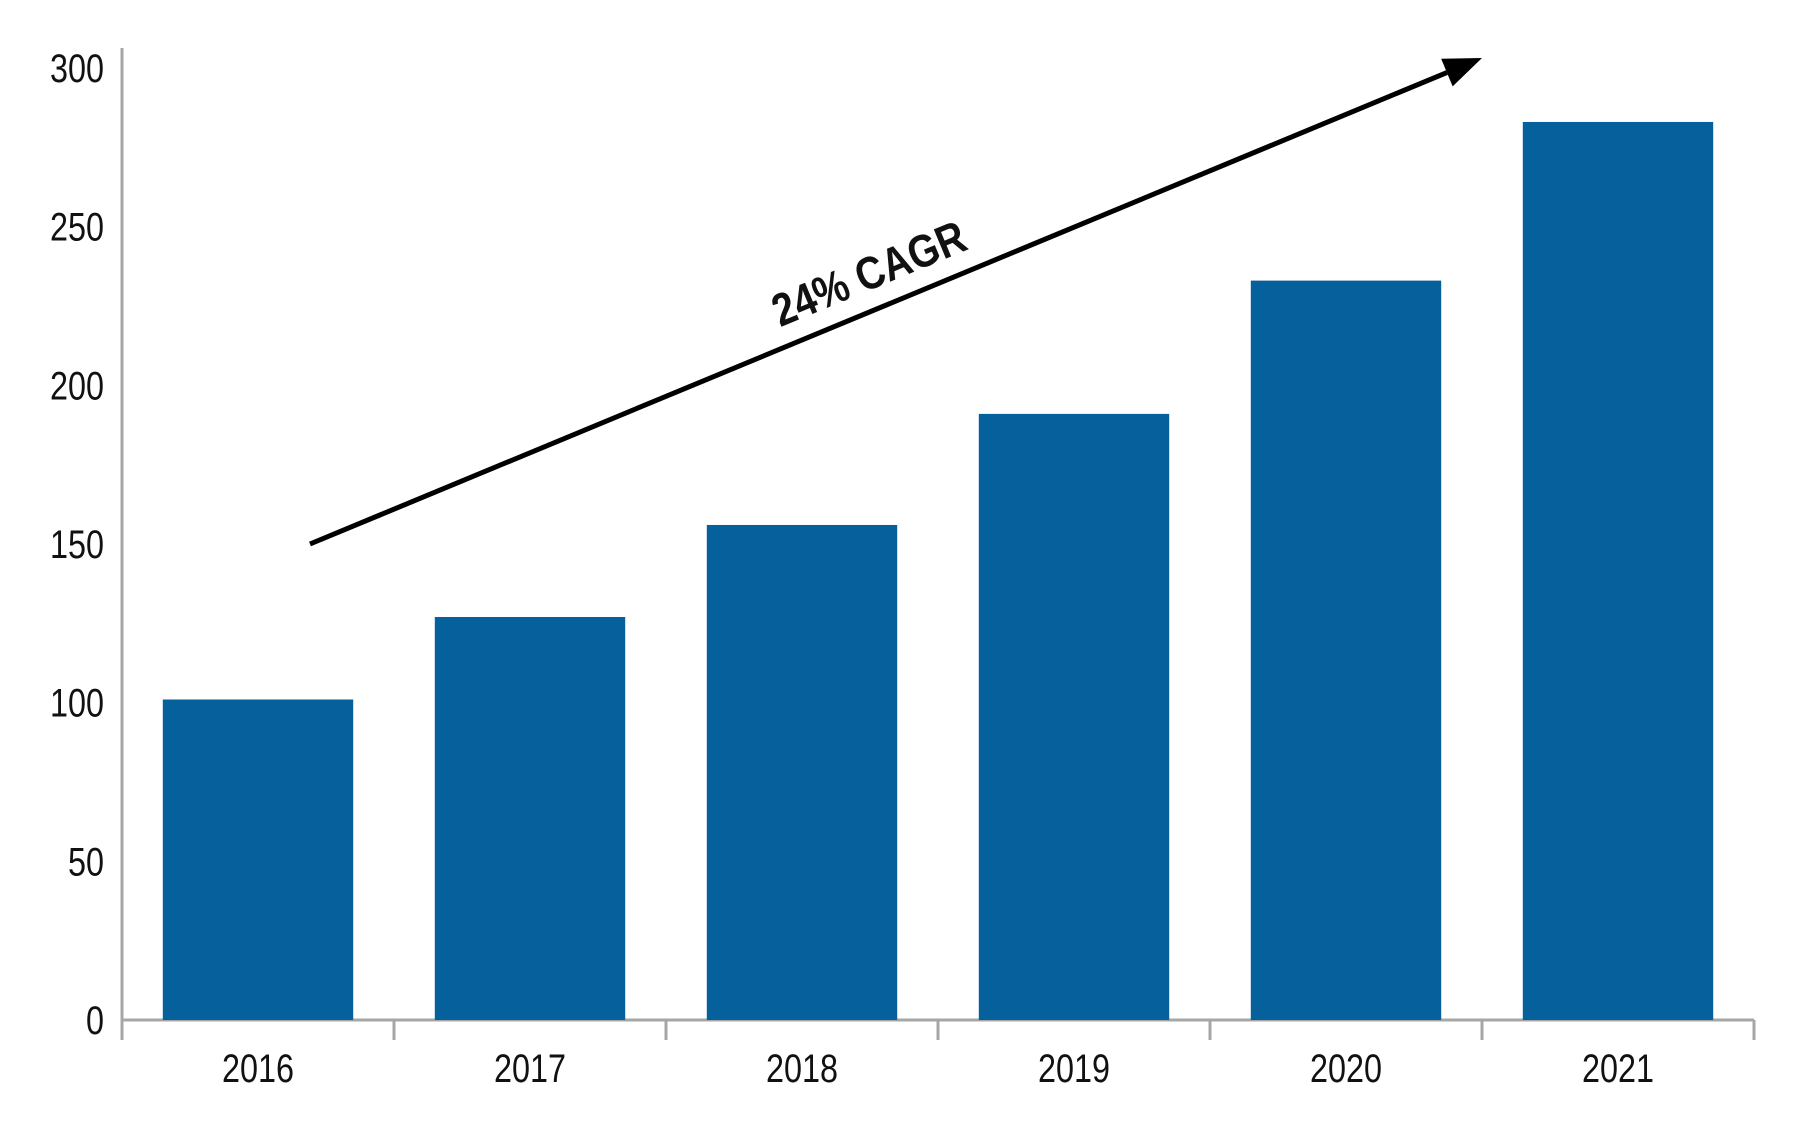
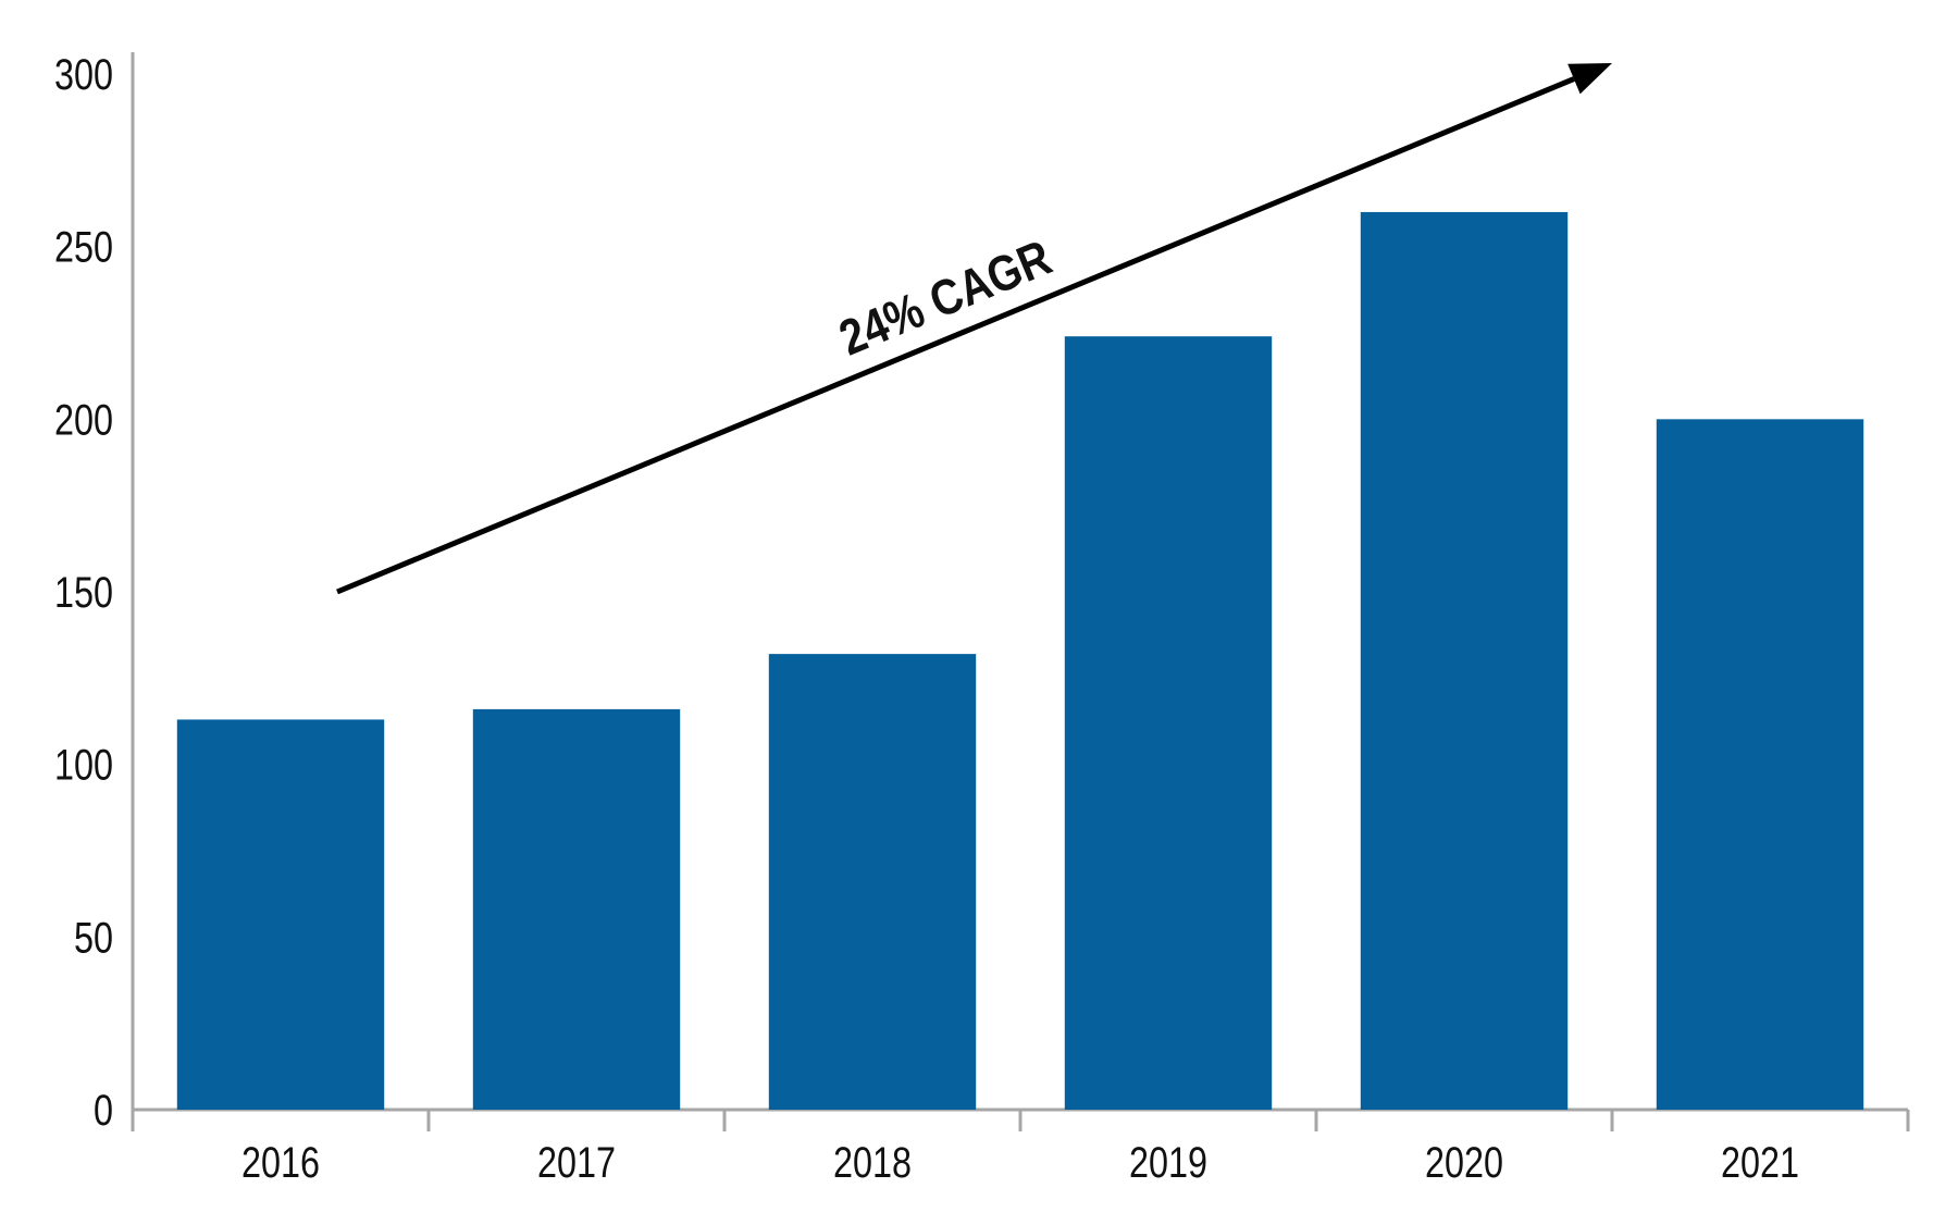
2016: 101 -> 113
2017: 127 -> 116
2018: 156 -> 132
2019: 191 -> 224
2020: 233 -> 260
2021: 283 -> 200
